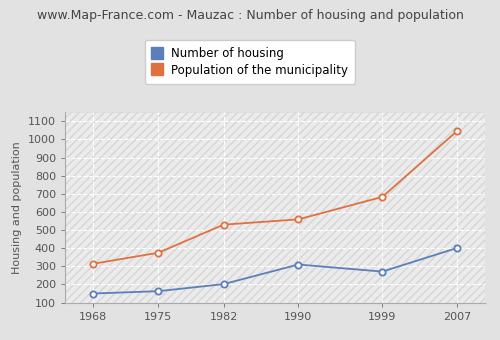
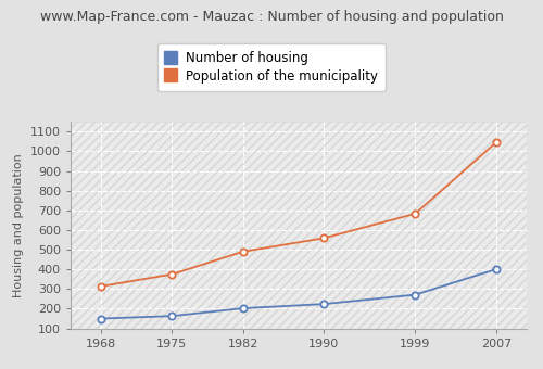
Population of the municipality/1982: 530 -> 490
Number of housing/1990: 310 -> 220
